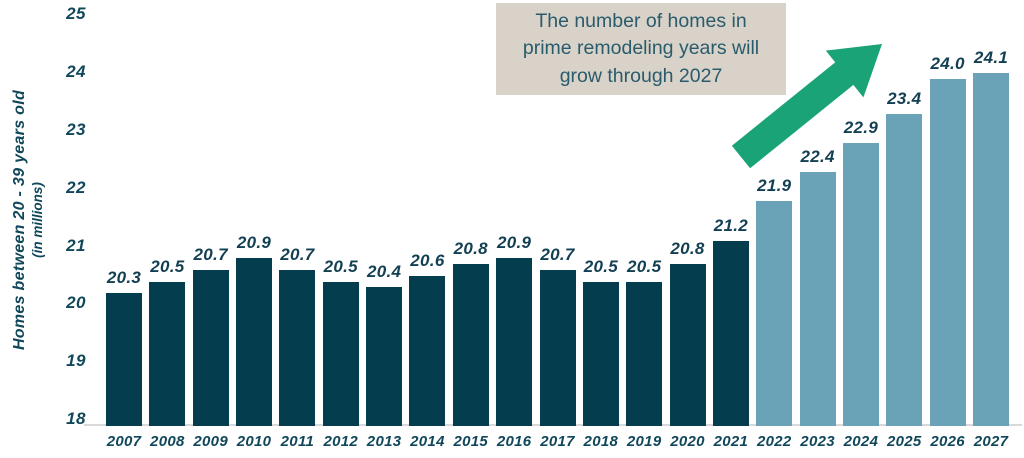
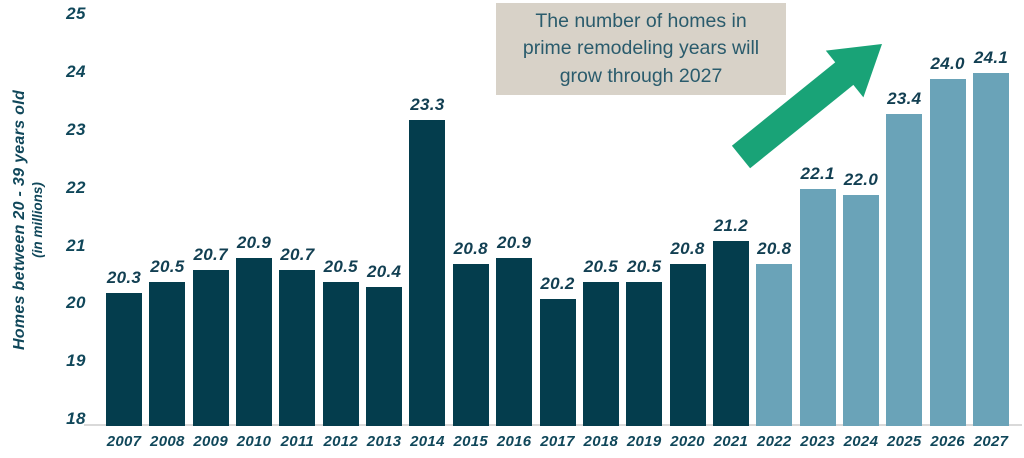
2014: 20.6 -> 23.3
2017: 20.7 -> 20.2
2022: 21.9 -> 20.8
2023: 22.4 -> 22.1
2024: 22.9 -> 22.0
